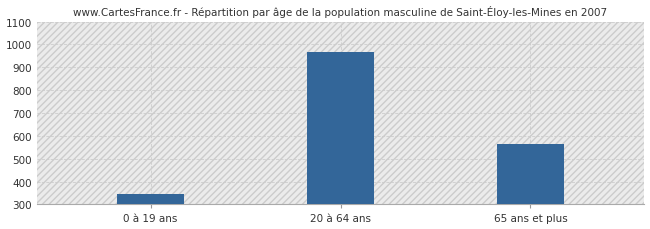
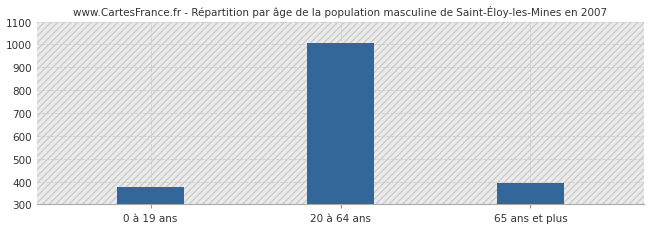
0 à 19 ans: 345 -> 375
20 à 64 ans: 965 -> 1005
65 ans et plus: 565 -> 395
